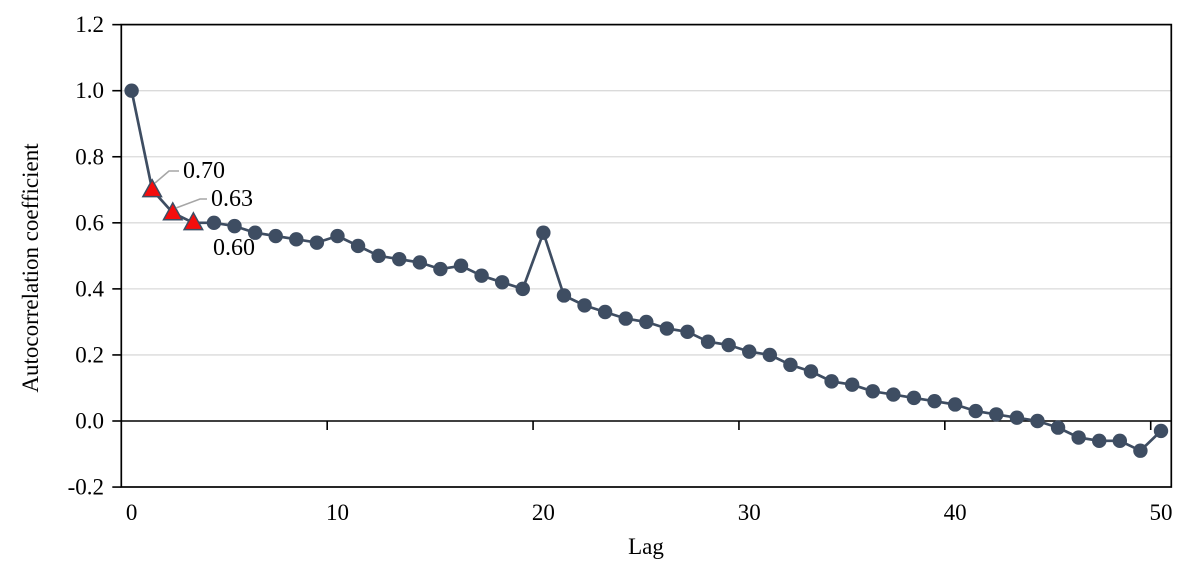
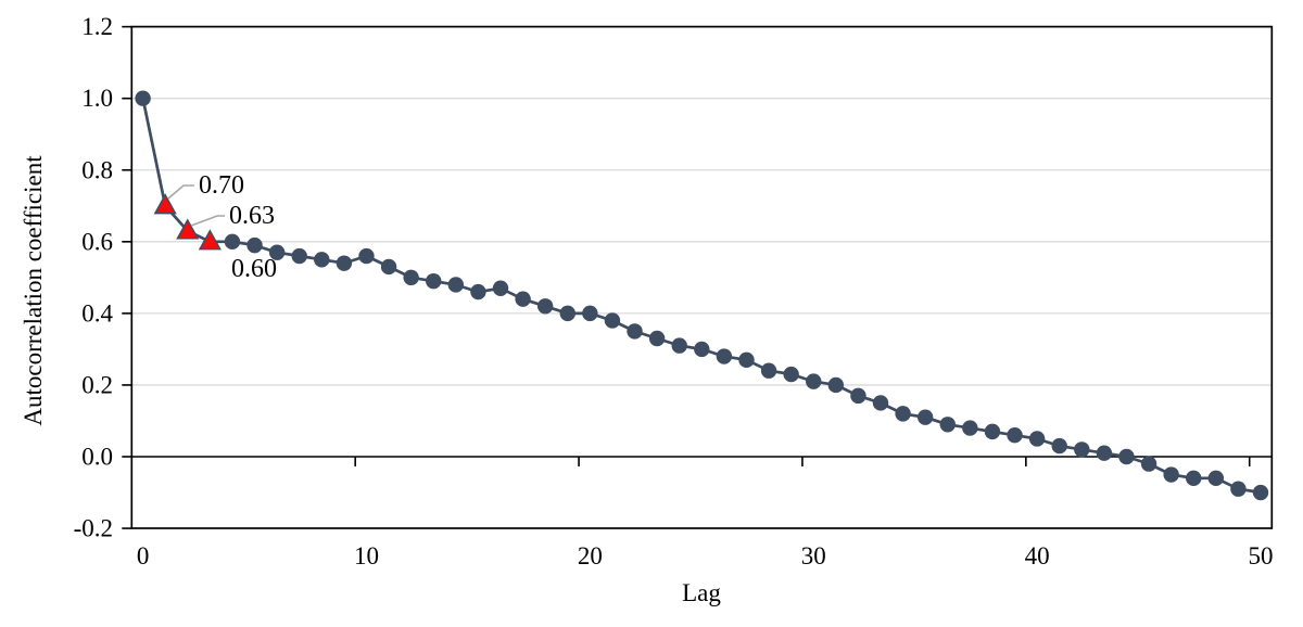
20: 0.57 -> 0.40
50: -0.03 -> -0.10
